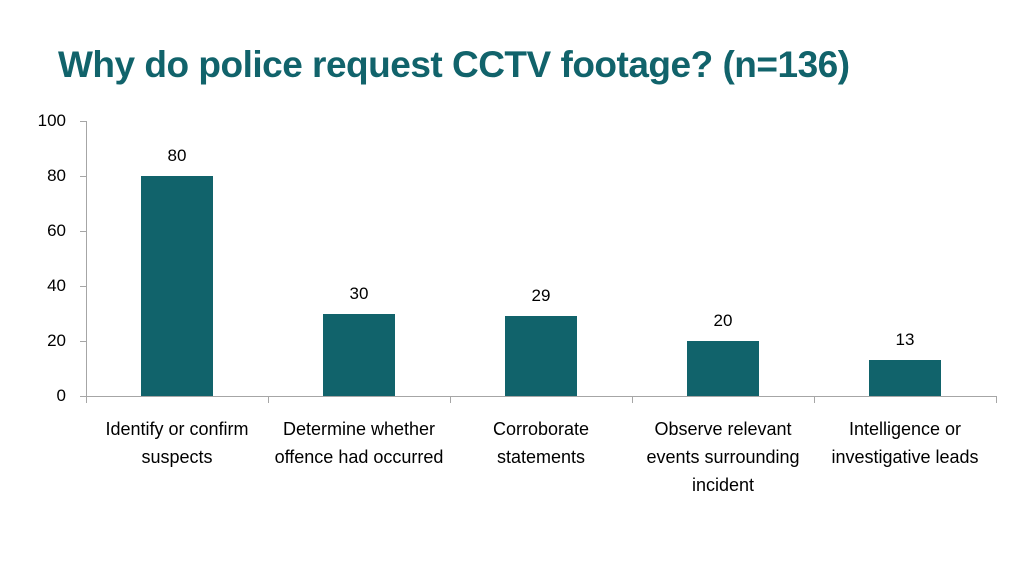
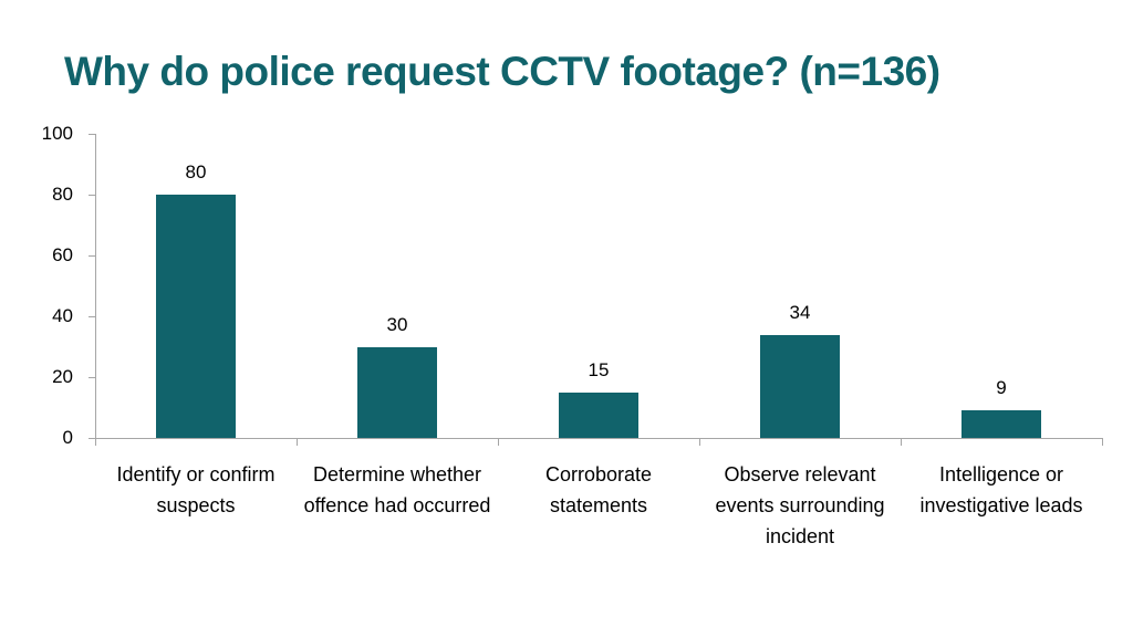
Corroborate statements: 29 -> 15
Observe relevant events surrounding incident: 20 -> 34
Intelligence or investigative leads: 13 -> 9
